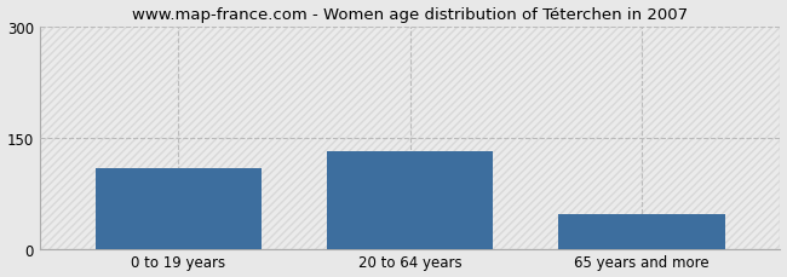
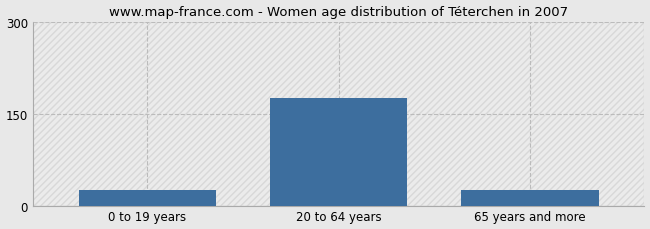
0 to 19 years: 108 -> 25
20 to 64 years: 132 -> 175
65 years and more: 46 -> 26
